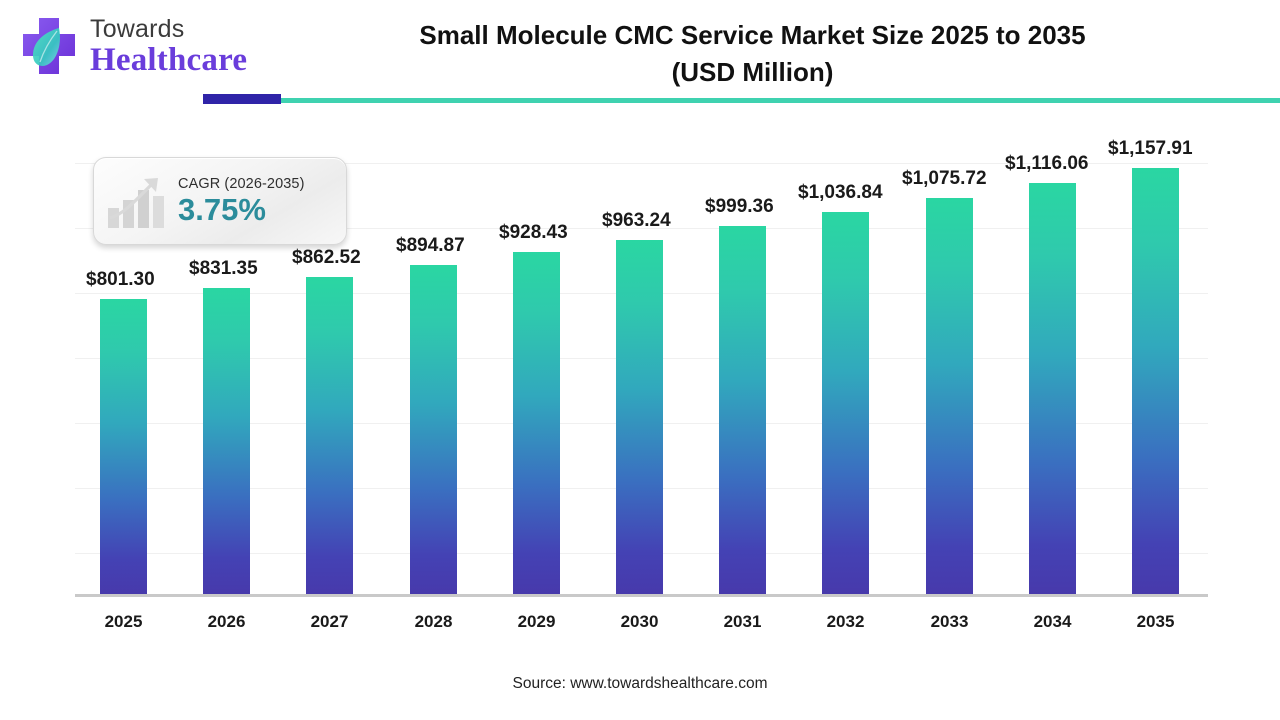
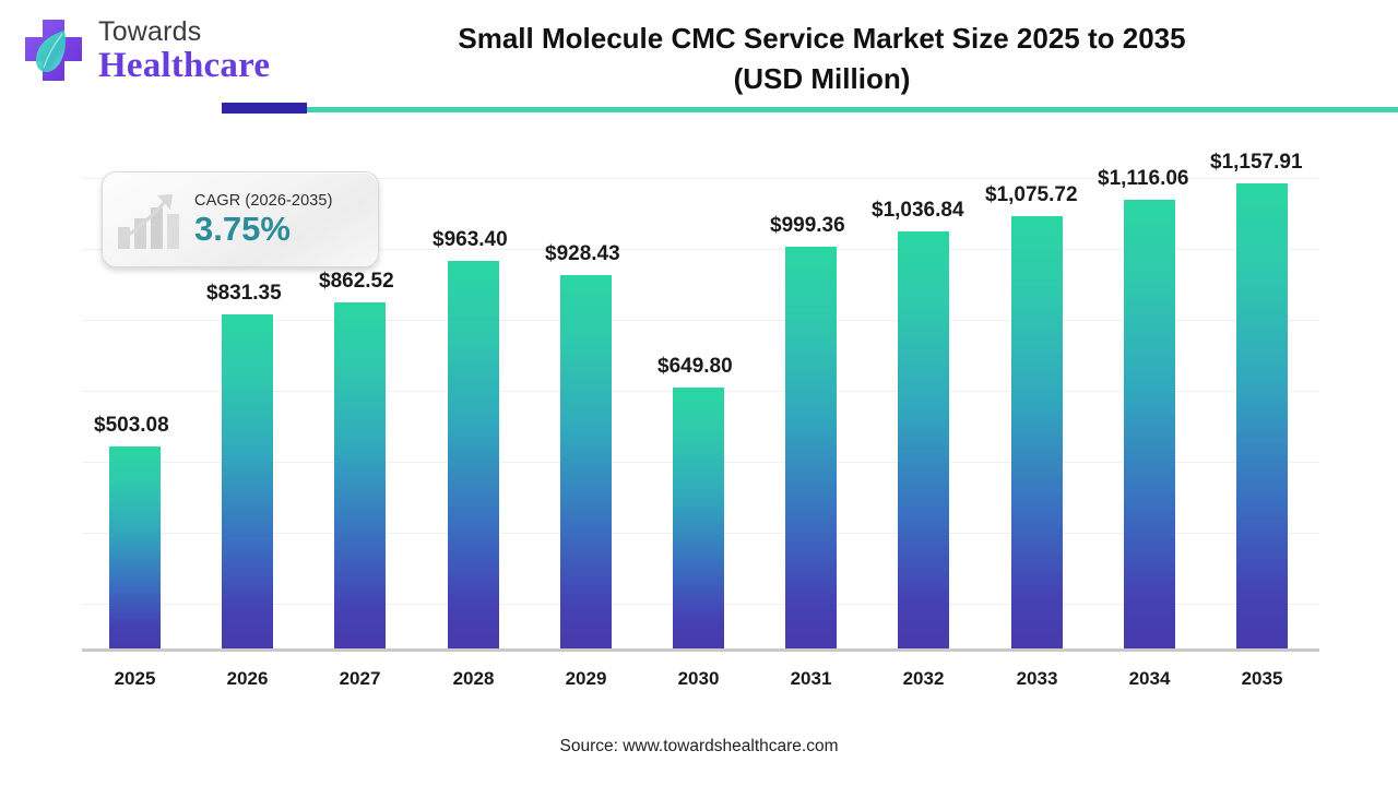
2025: $801.30 -> $503.08
2028: $894.87 -> $963.40
2030: $963.24 -> $649.80
